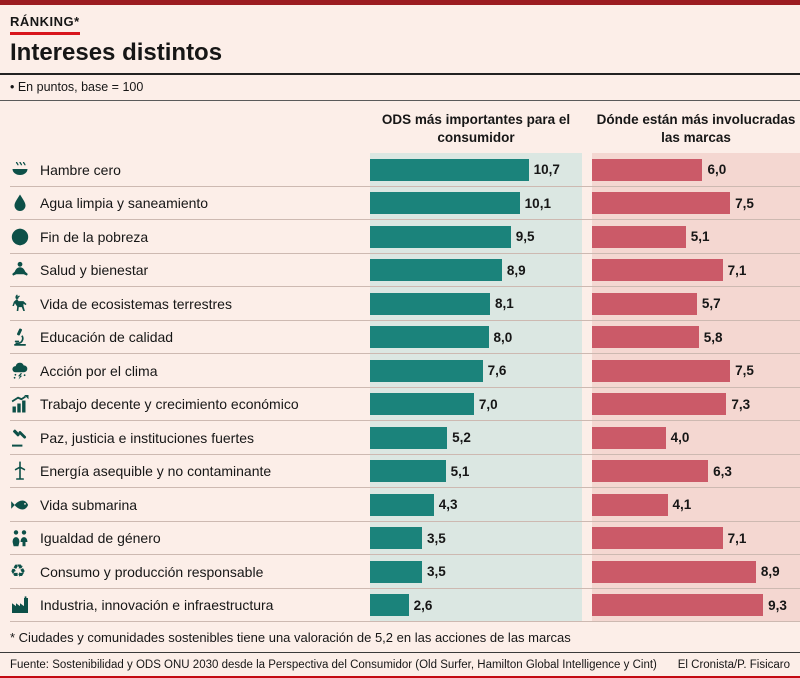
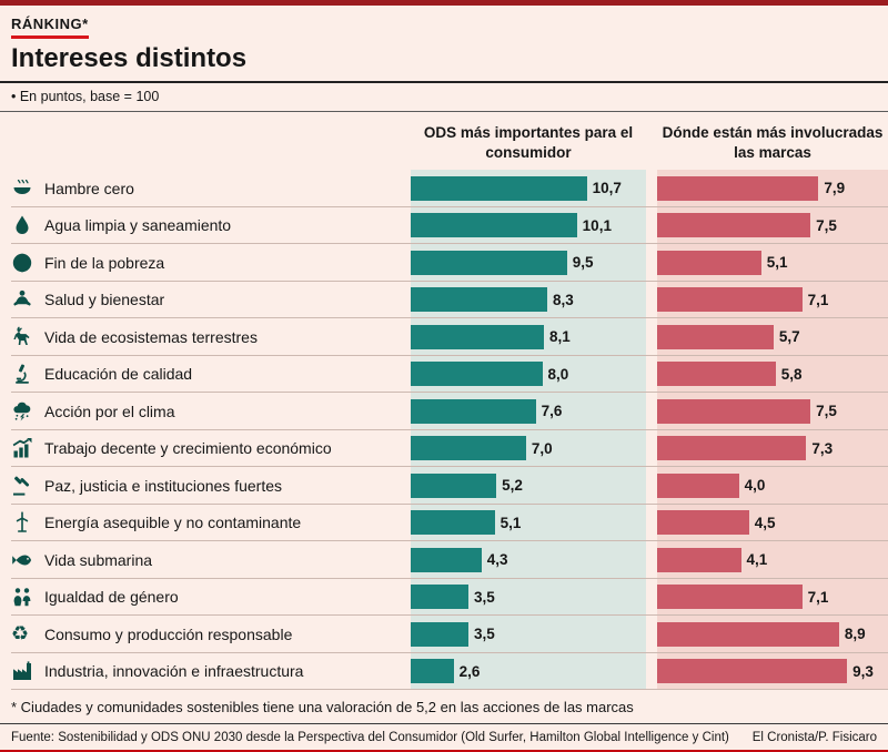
Dónde están más involucradas las marcas/Hambre cero: 6,0 -> 7,9
ODS más importantes para el consumidor/Salud y bienestar: 8,9 -> 8,3
Dónde están más involucradas las marcas/Energía asequible y no contaminante: 6,3 -> 4,5
